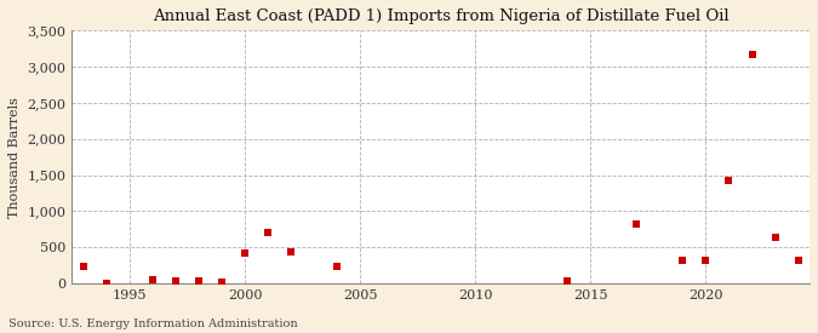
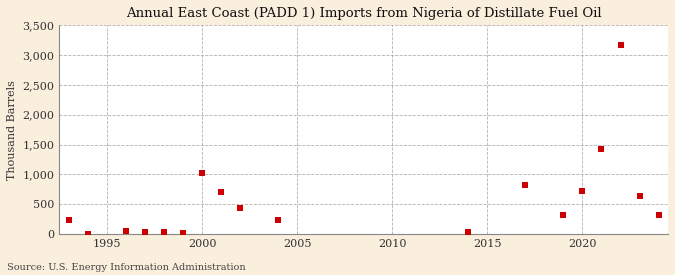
2000: 420 -> 1,020
2020: 310 -> 720
